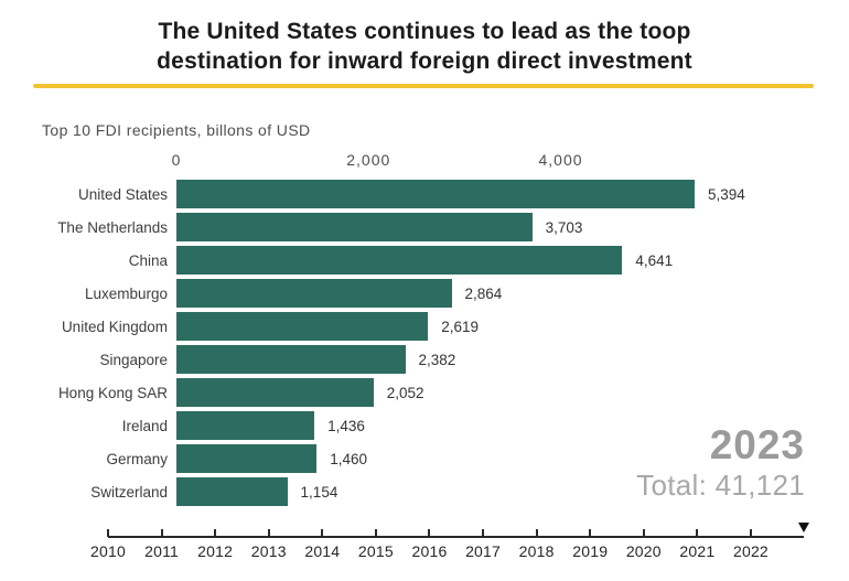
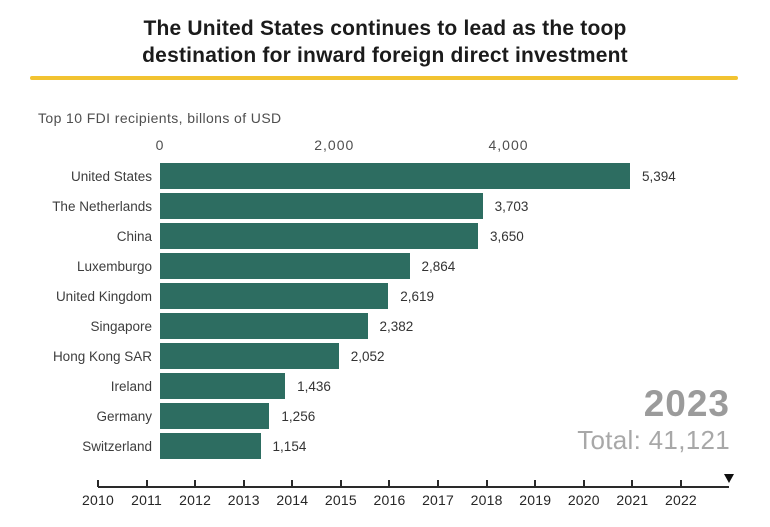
China: 4,641 -> 3,650
Germany: 1,460 -> 1,256
